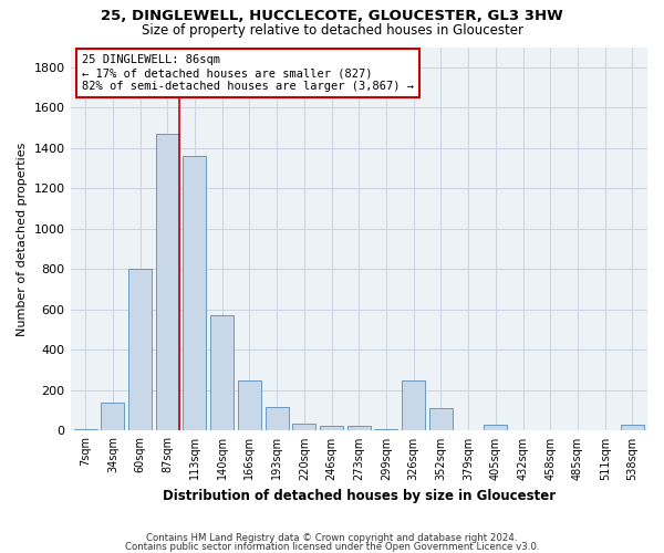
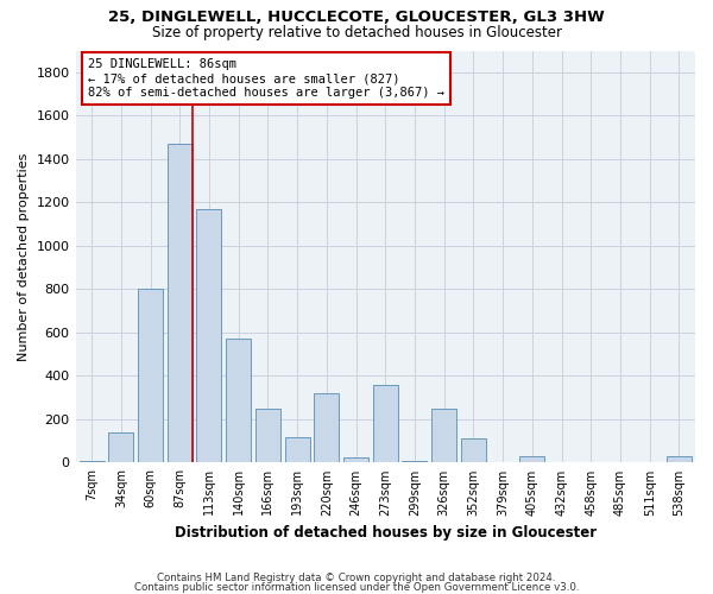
113sqm: 1360 -> 1170
220sqm: 40 -> 320
273sqm: 20 -> 360
